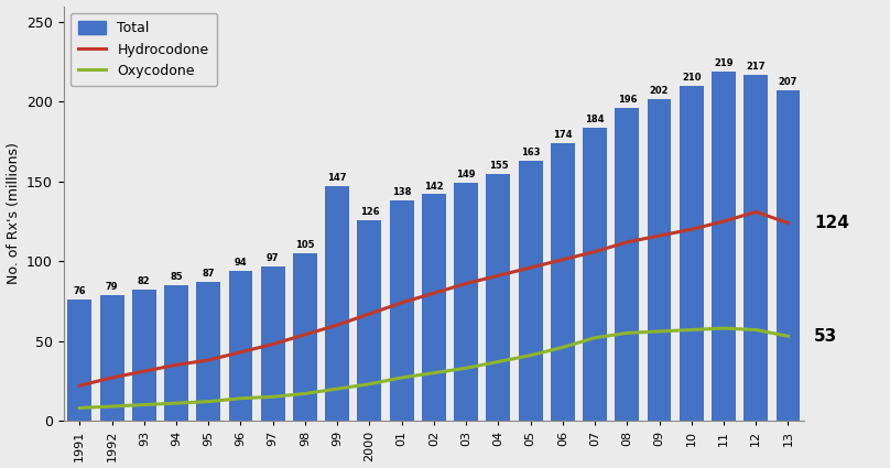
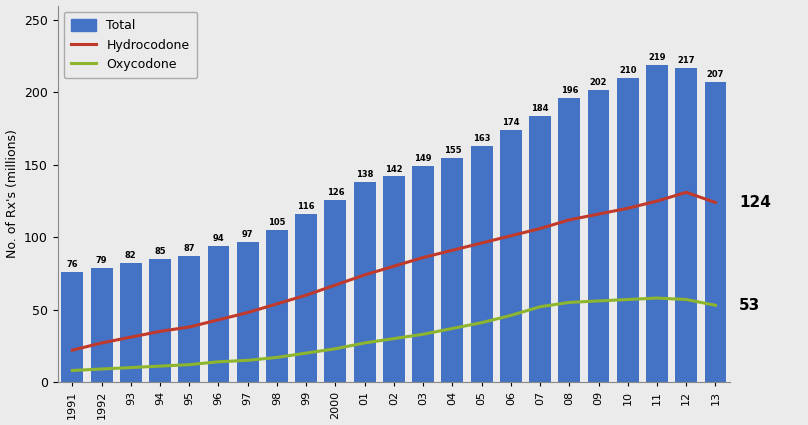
Total/99: 147 -> 116
